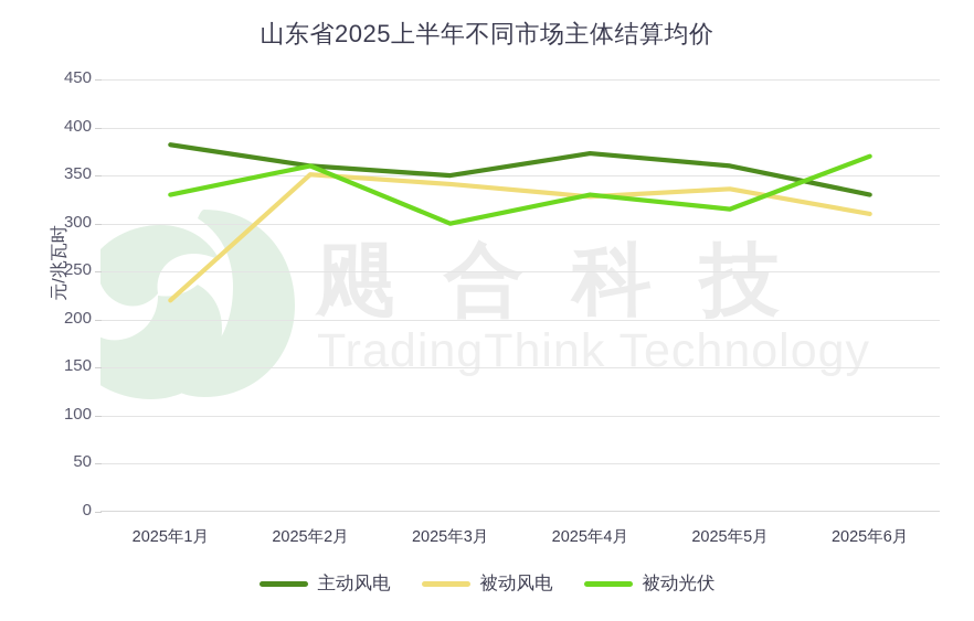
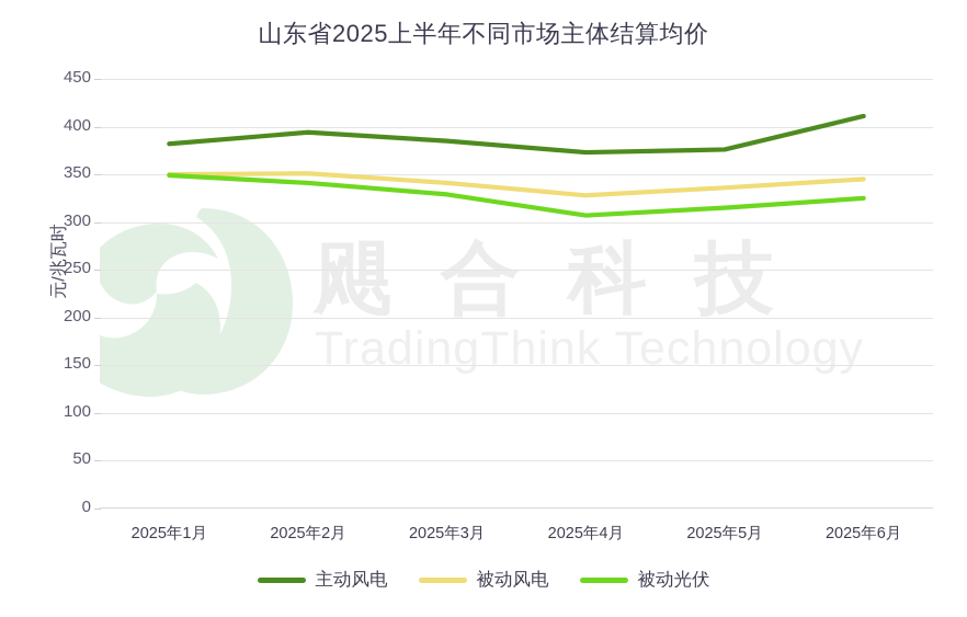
被动风电/2025年1月: 220 -> 350
被动光伏/2025年1月: 330 -> 350
主动风电/2025年2月: 360 -> 390
被动光伏/2025年2月: 360 -> 340
主动风电/2025年3月: 350 -> 380
被动光伏/2025年3月: 300 -> 330
被动光伏/2025年4月: 330 -> 310
主动风电/2025年5月: 360 -> 380
主动风电/2025年6月: 330 -> 410
被动风电/2025年6月: 310 -> 340
被动光伏/2025年6月: 370 -> 320
